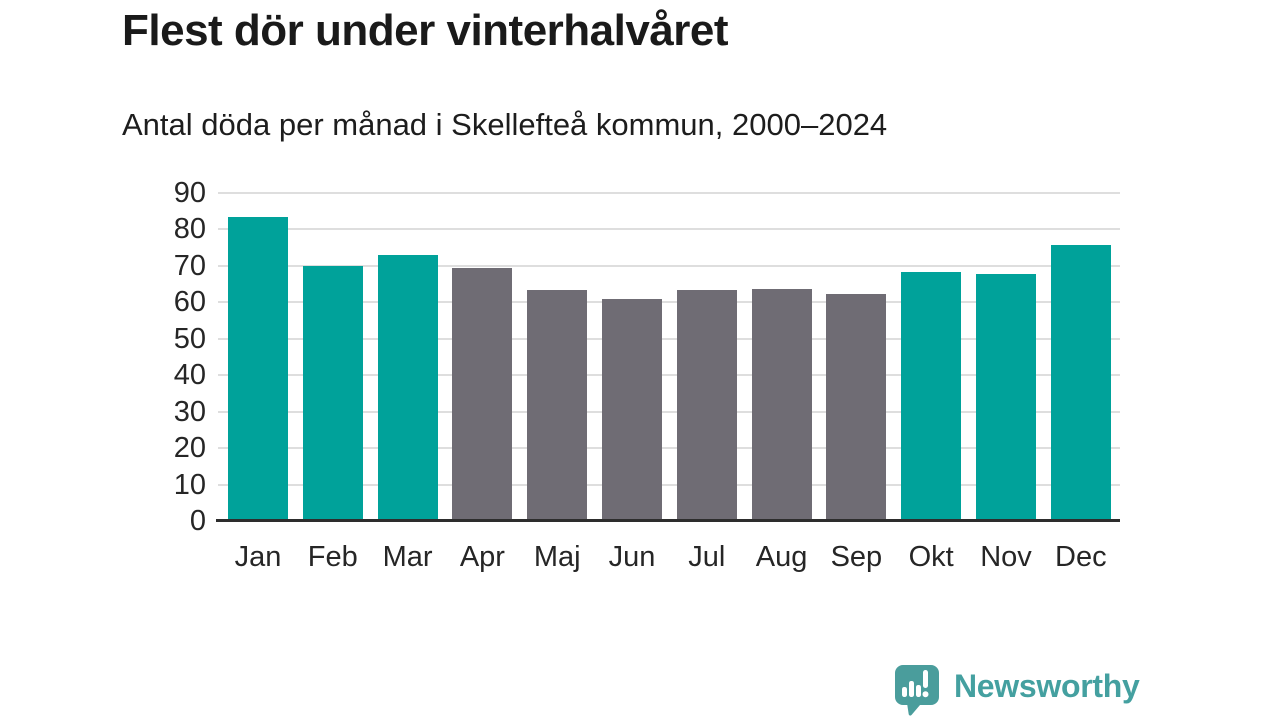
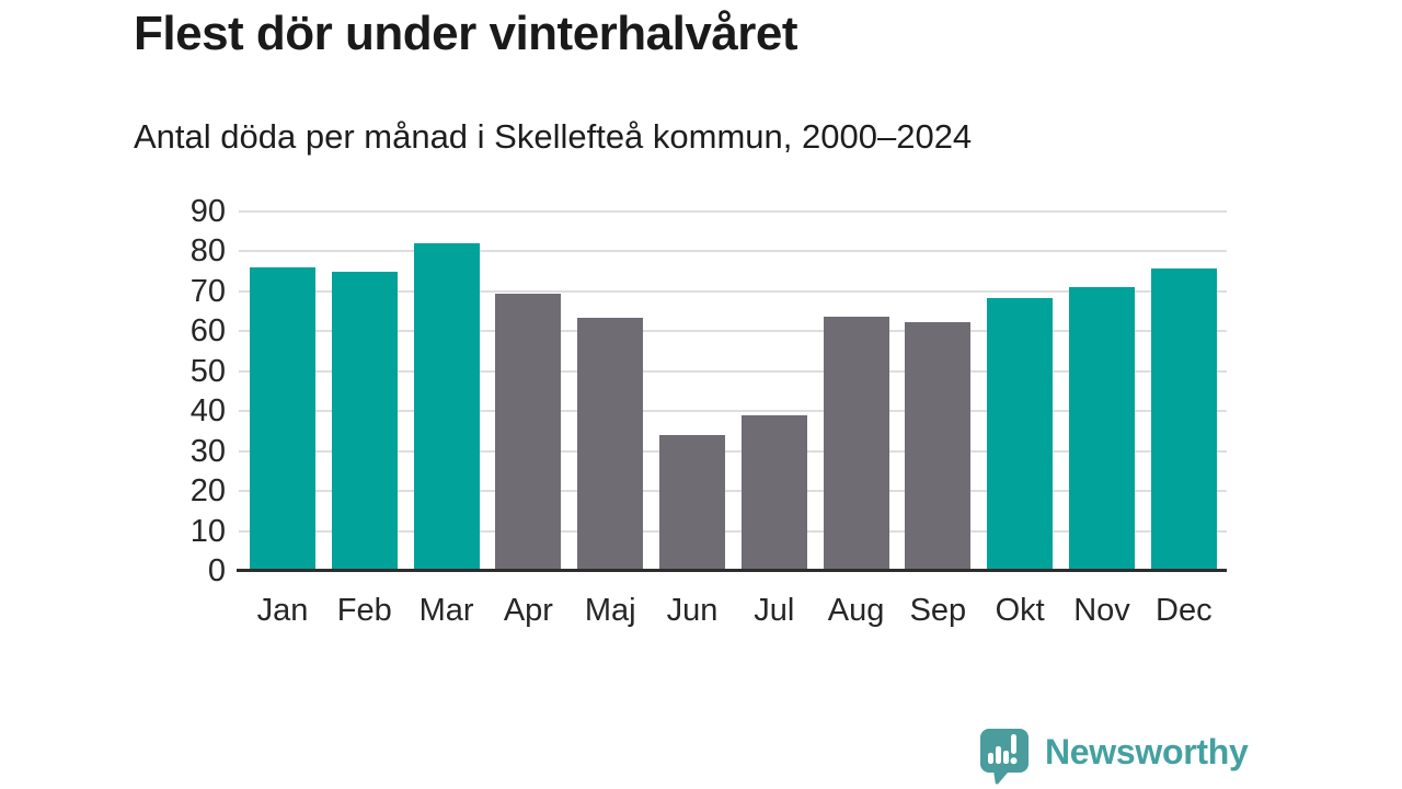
Jan: 84 -> 76
Feb: 70 -> 75
Mar: 73 -> 82
Jun: 61 -> 34
Jul: 63 -> 39
Nov: 68 -> 71
